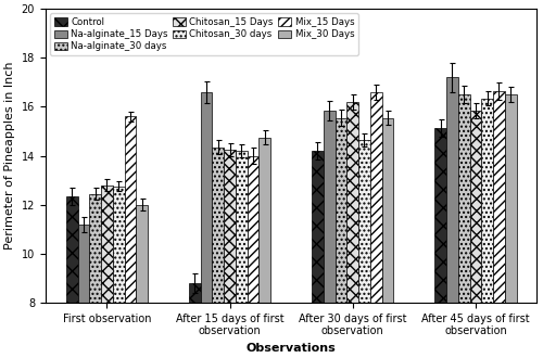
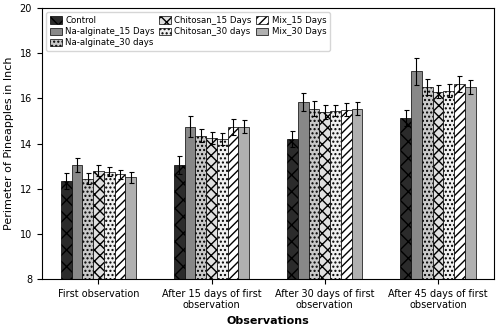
Na-alginate_15 Days/First observation: 11.20 -> 13.05
Mix_15 Days/First observation: 15.60 -> 12.65
Mix_30 Days/First observation: 12.00 -> 12.50
Control/After 15 days of first observation: 8.80 -> 13.05
Na-alginate_15 Days/After 15 days of first observation: 16.60 -> 14.75
Mix_15 Days/After 15 days of first observation: 14.00 -> 14.75
Chitosan_15 Days/After 30 days of first observation: 16.20 -> 15.40
Chitosan_30 days/After 30 days of first observation: 14.65 -> 15.45
Mix_15 Days/After 30 days of first observation: 16.60 -> 15.50
Chitosan_15 Days/After 45 days of first observation: 15.85 -> 16.30
